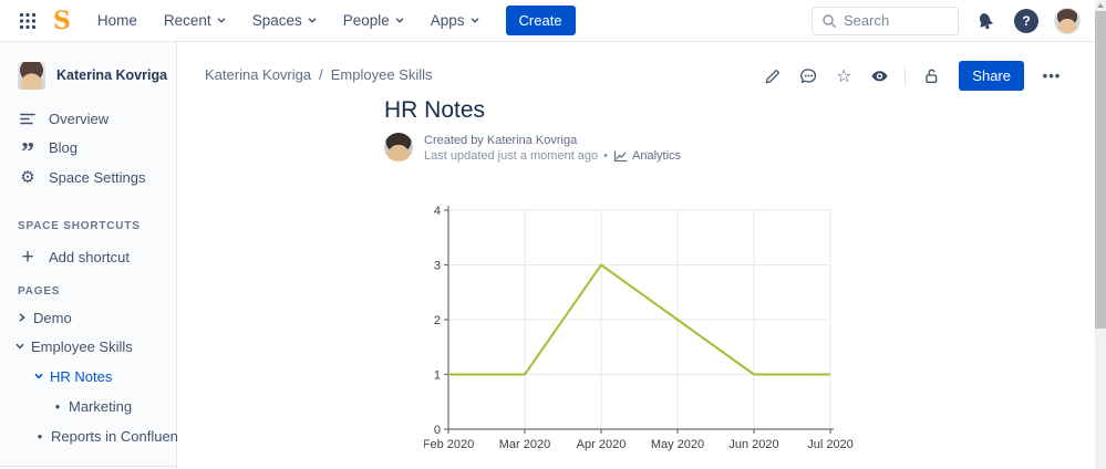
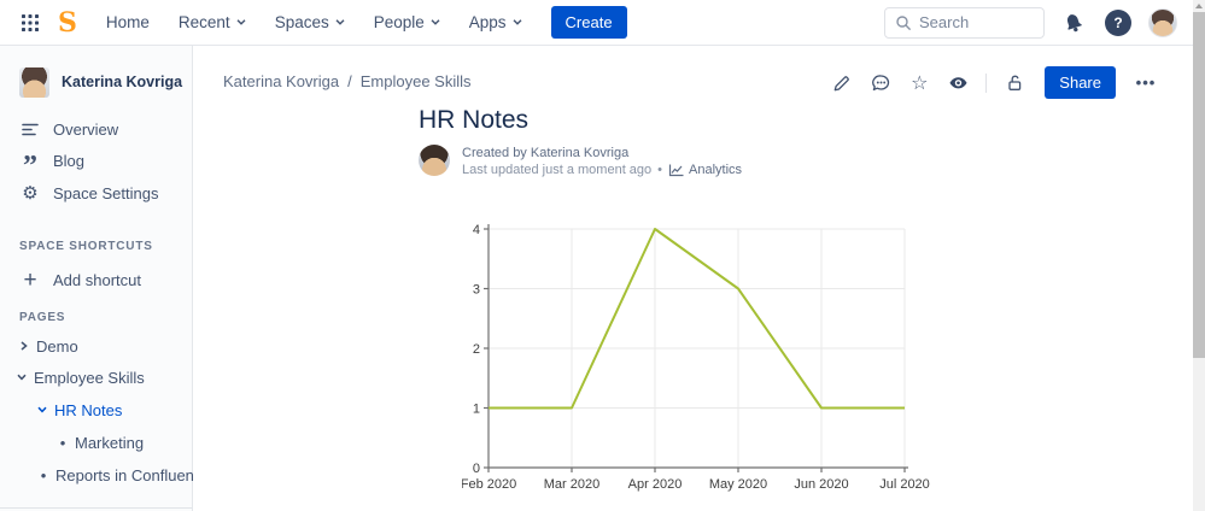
Apr 2020: 3 -> 4
May 2020: 2 -> 3
